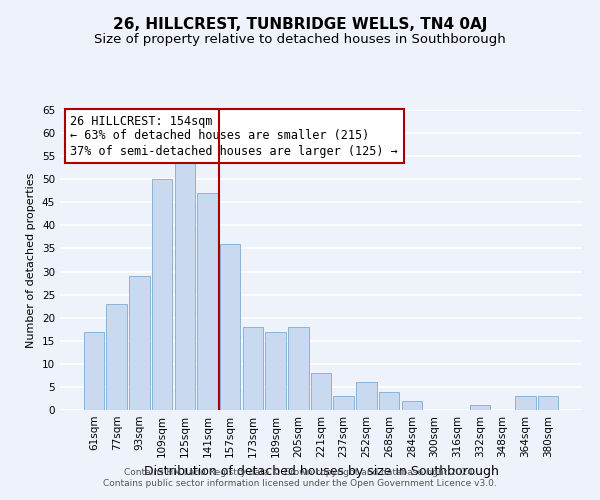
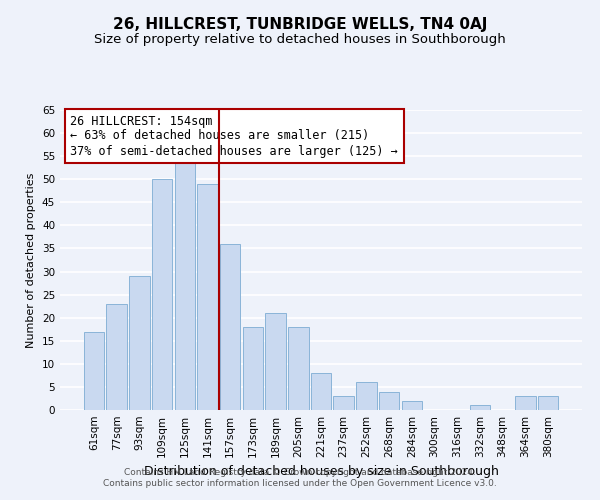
141sqm: 47 -> 49
189sqm: 17 -> 21
